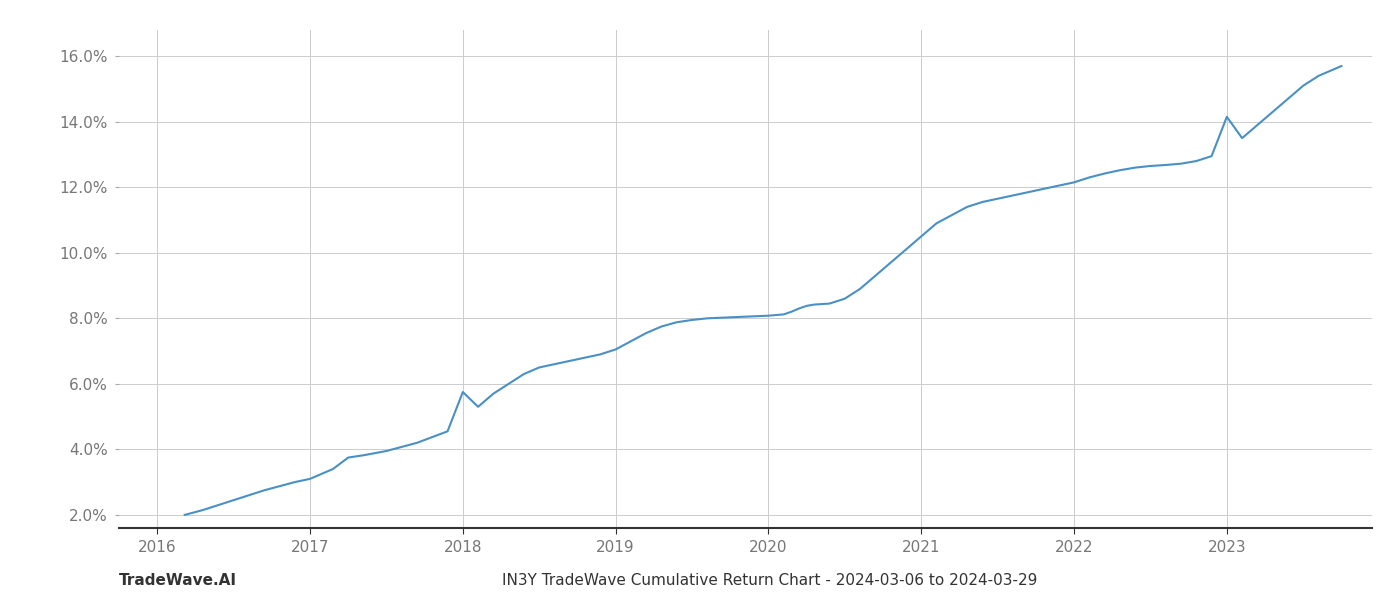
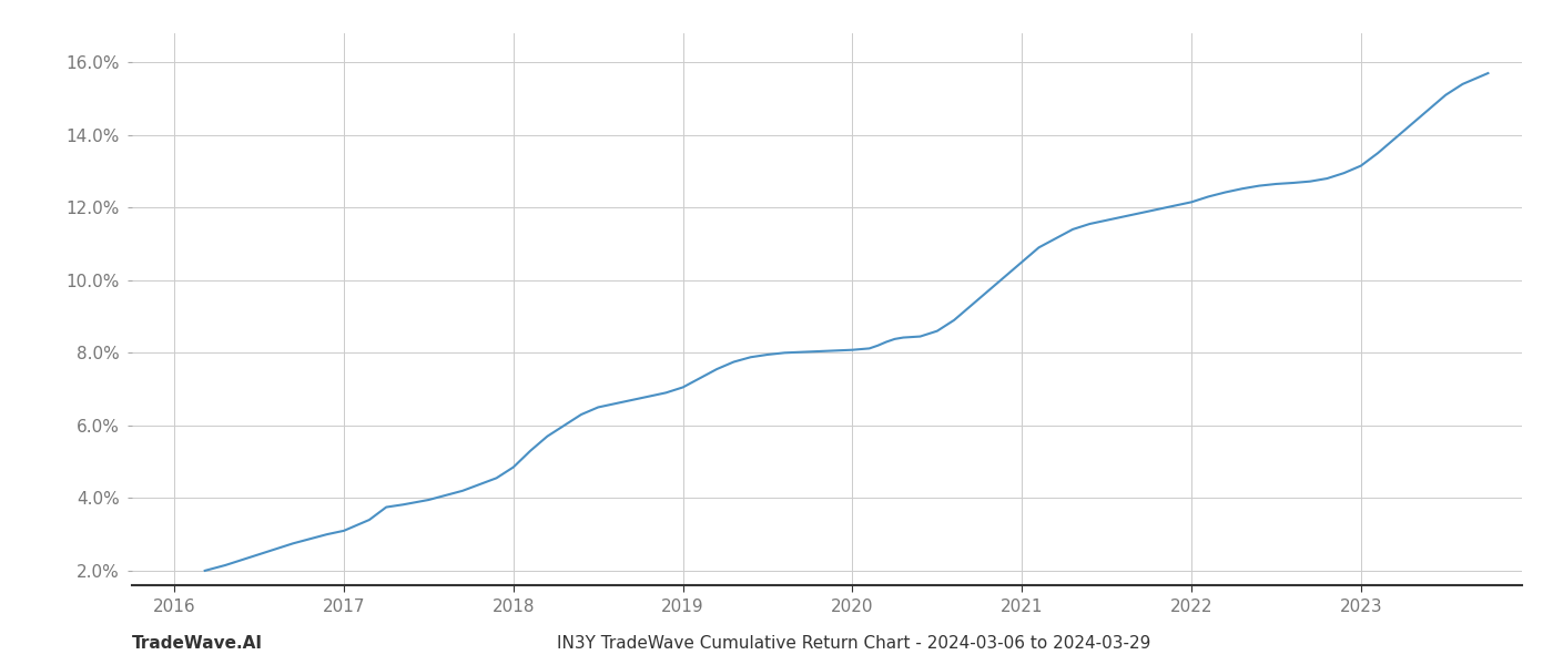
2018: 5.75% -> 4.85%
2023: 14.15% -> 13.15%
